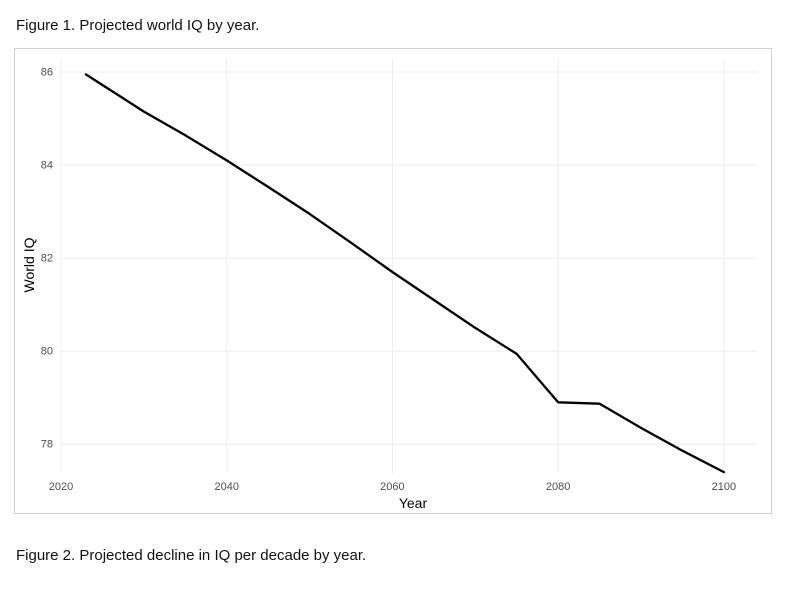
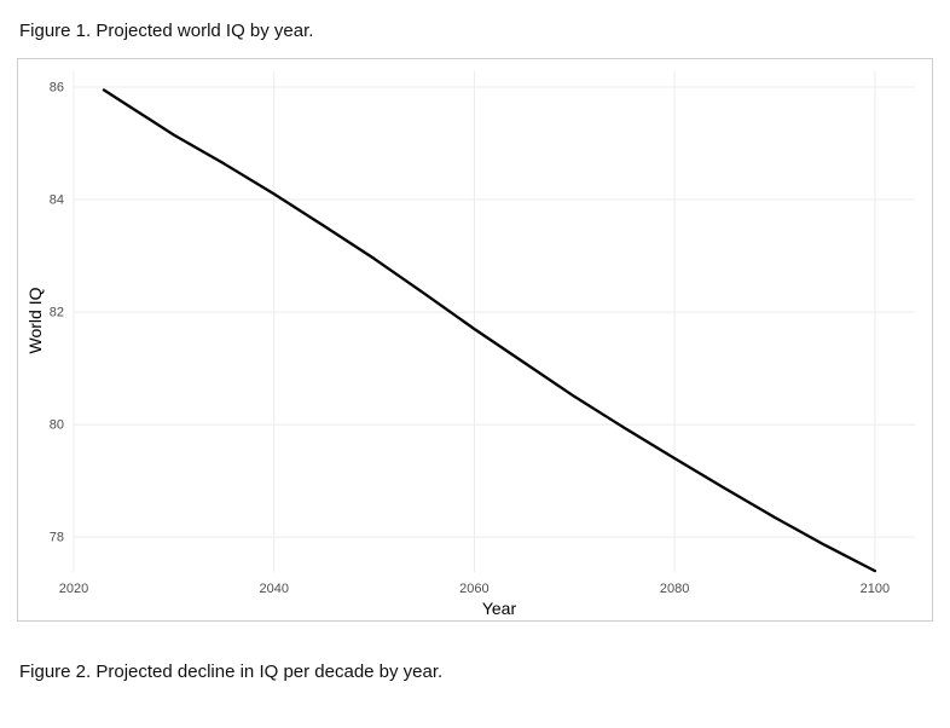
2080: 78.9 -> 79.4
